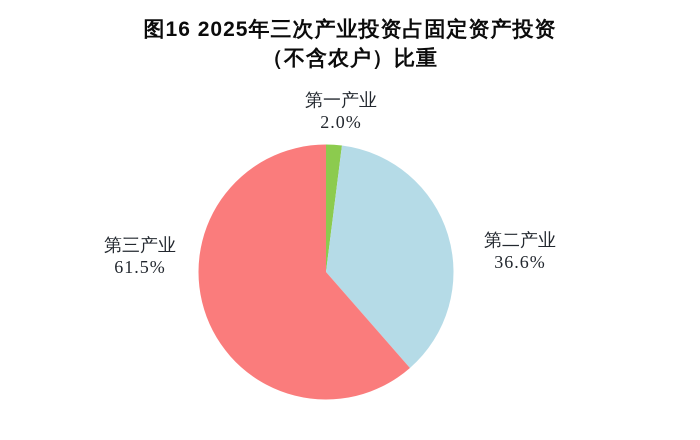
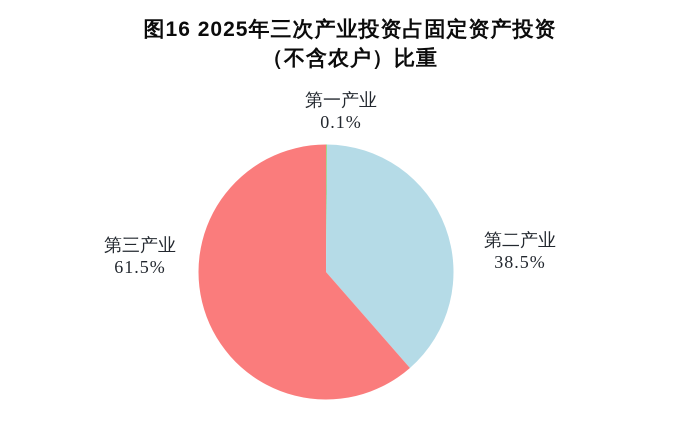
第一产业: 2.0% -> 0.1%
第二产业: 36.6% -> 38.5%
